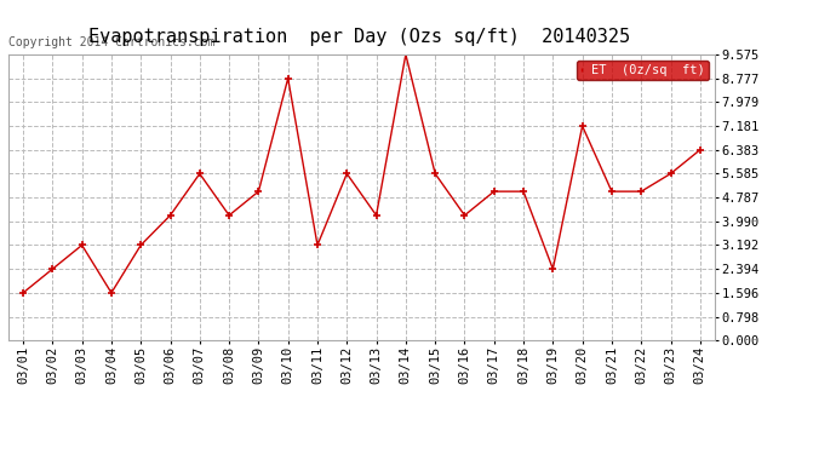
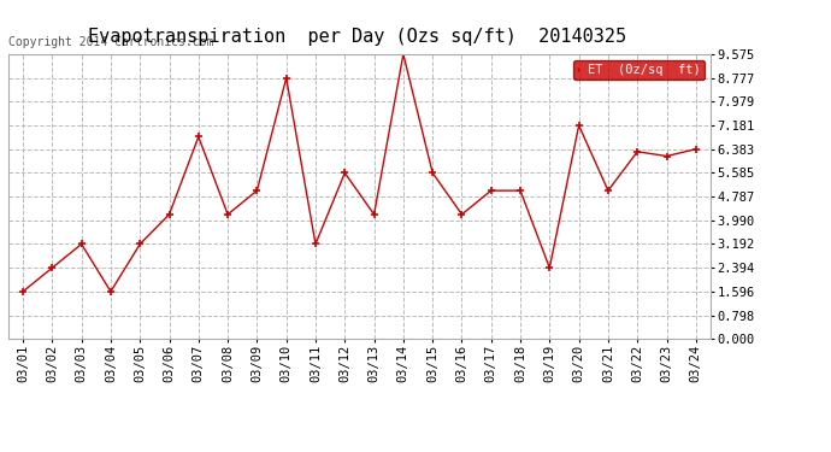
03/07: 5.58 -> 6.80
03/22: 4.99 -> 6.30
03/23: 5.58 -> 6.15
